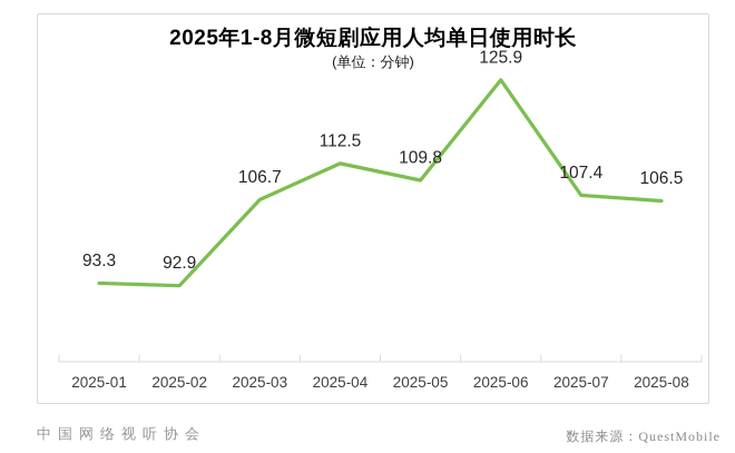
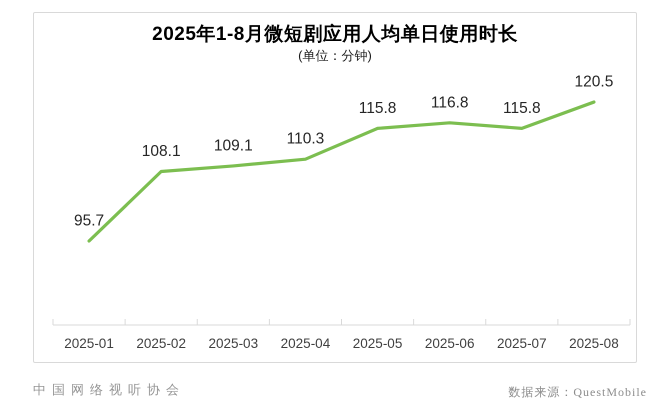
2025-01: 93.3 -> 95.7
2025-02: 92.9 -> 108.1
2025-03: 106.7 -> 109.1
2025-04: 112.5 -> 110.3
2025-05: 109.8 -> 115.8
2025-06: 125.9 -> 116.8
2025-07: 107.4 -> 115.8
2025-08: 106.5 -> 120.5
